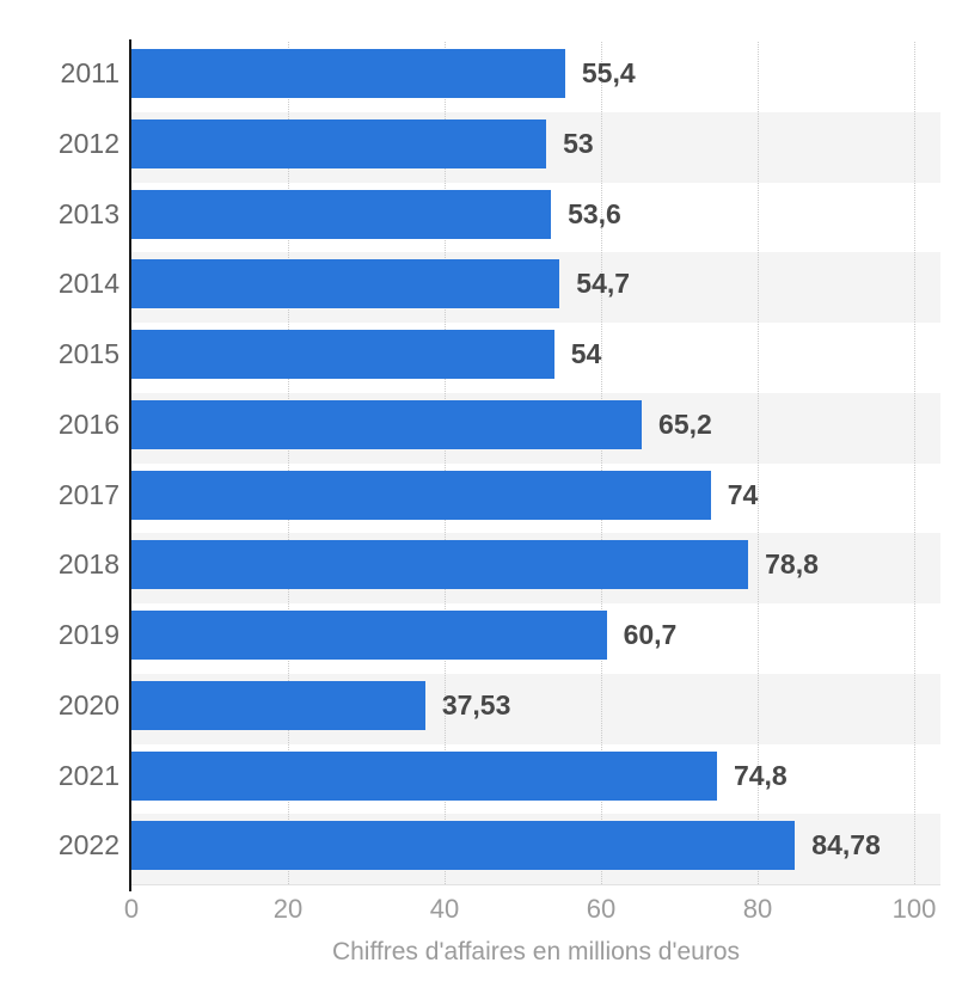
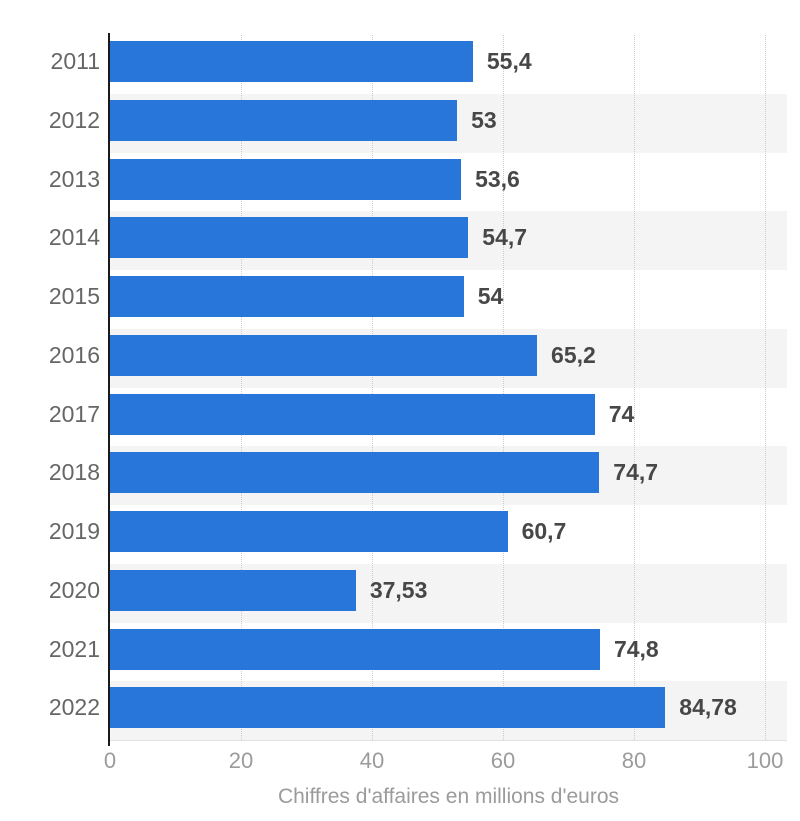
2018: 78,8 -> 74,7
